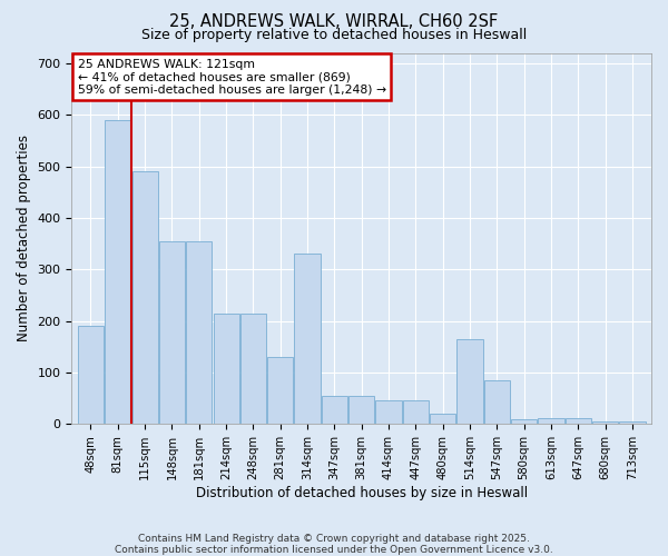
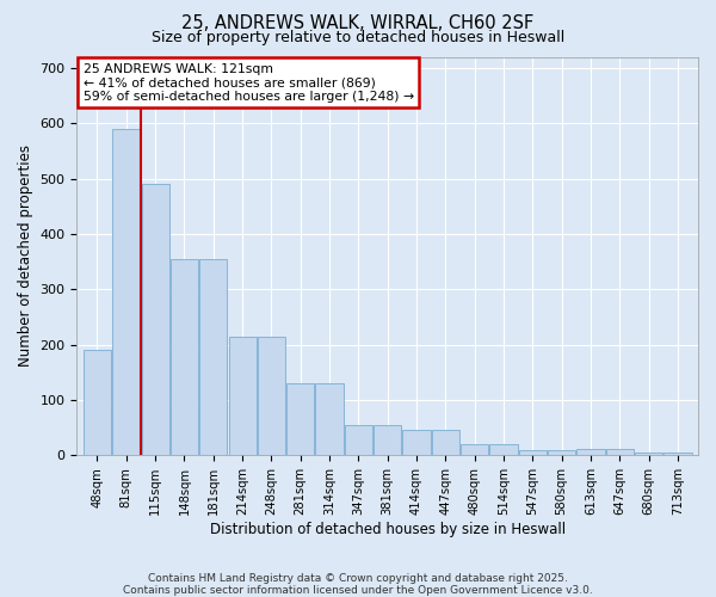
314sqm: 330 -> 130
514sqm: 165 -> 20
547sqm: 85 -> 10
